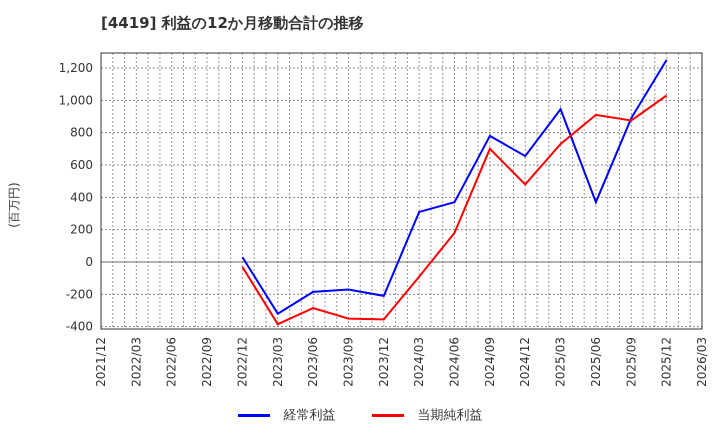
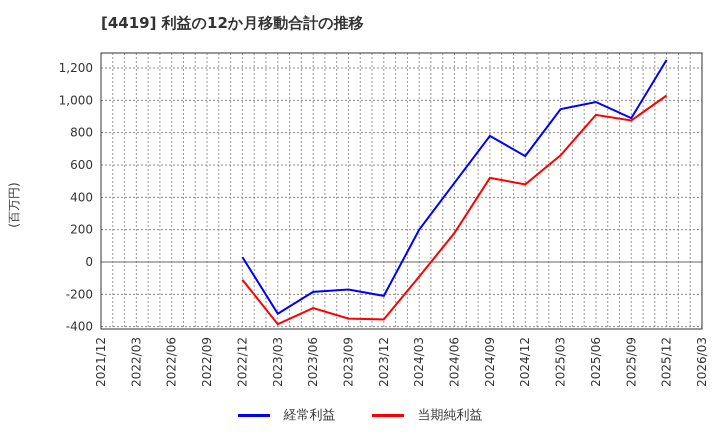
当期純利益/2022/12: -30 -> -110
経常利益/2024/03: 310 -> 200
経常利益/2024/06: 370 -> 490
当期純利益/2024/09: 700 -> 520
当期純利益/2025/03: 730 -> 660
経常利益/2025/06: 370 -> 990
